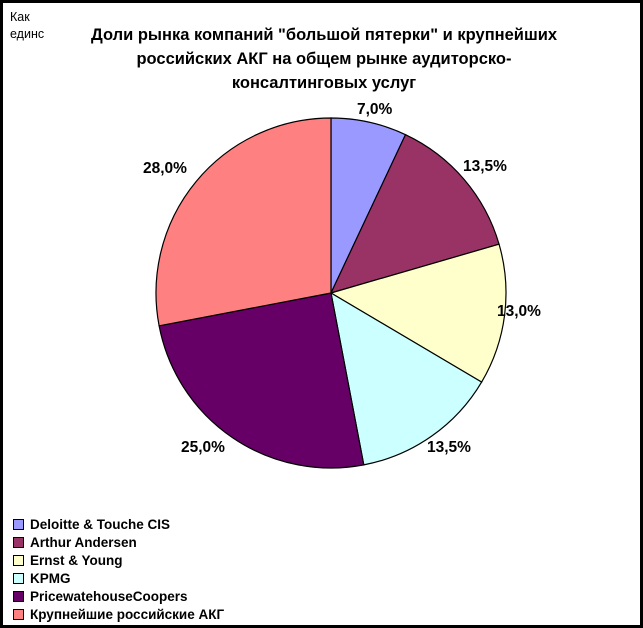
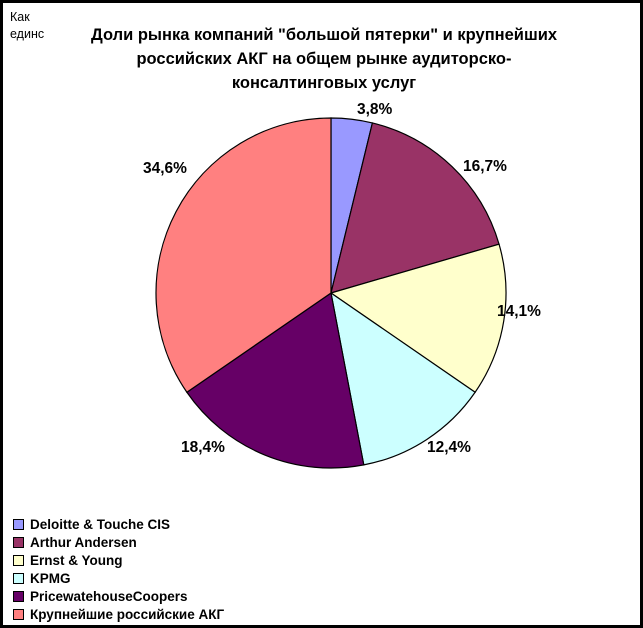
Deloitte & Touche CIS: 7,0% -> 3,8%
Arthur Andersen: 13,5% -> 16,7%
Ernst & Young: 13,0% -> 14,1%
KPMG: 13,5% -> 12,4%
PricewatehouseCoopers: 25,0% -> 18,4%
Крупнейшие российские АКГ: 28,0% -> 34,6%
